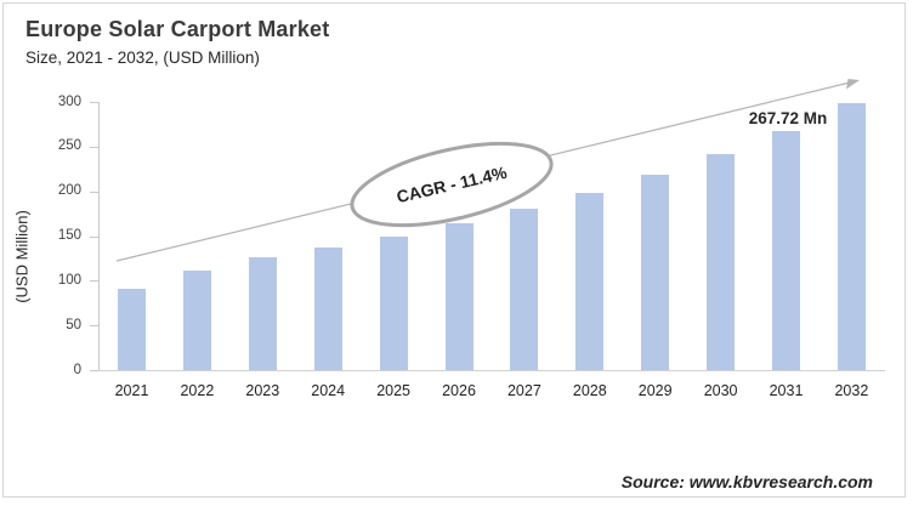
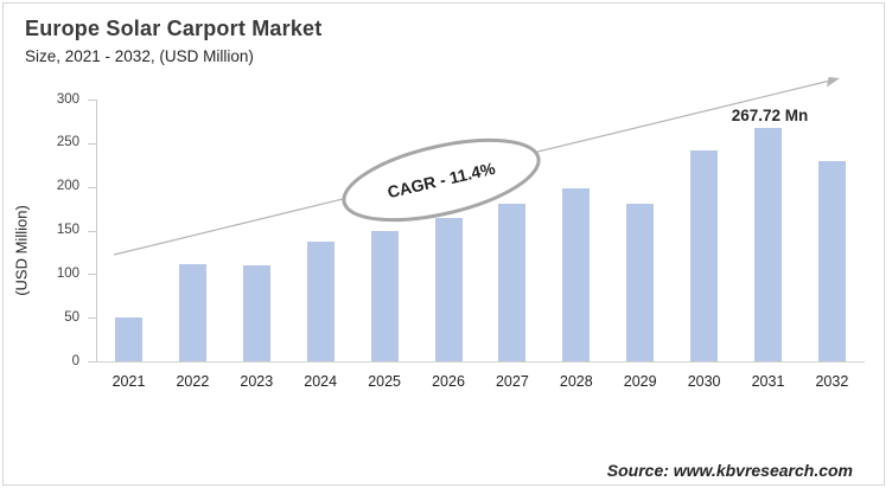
2021: 90 -> 50
2023: 130 -> 110
2029: 220 -> 180
2032: 300 -> 230
